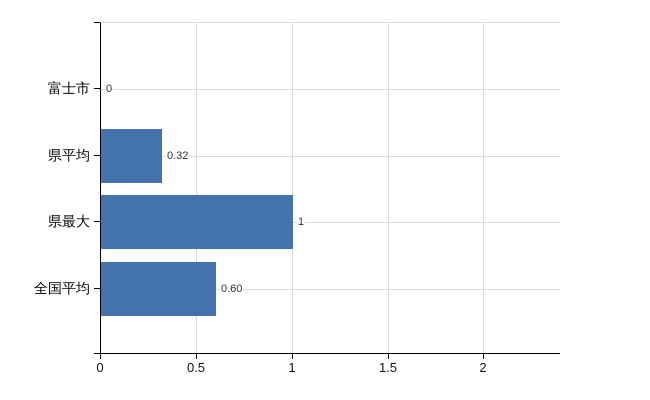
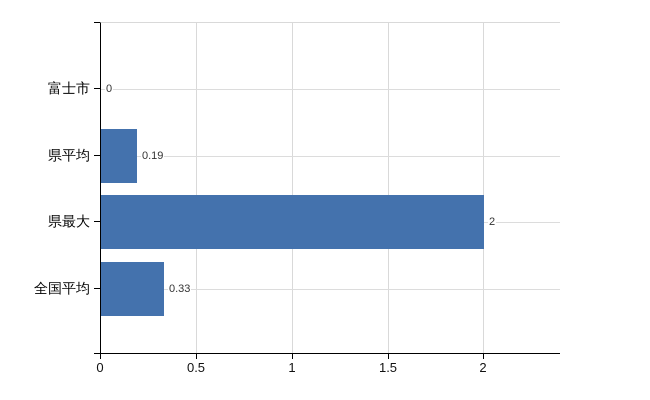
県平均: 0.32 -> 0.19
県最大: 1 -> 2
全国平均: 0.60 -> 0.33
